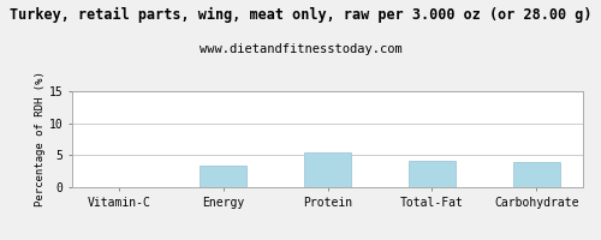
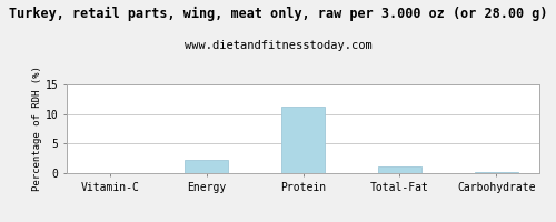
Energy: 3.4 -> 2.2
Protein: 5.4 -> 11.2
Total-Fat: 4.2 -> 1.1
Carbohydrate: 4.0 -> 0.1
